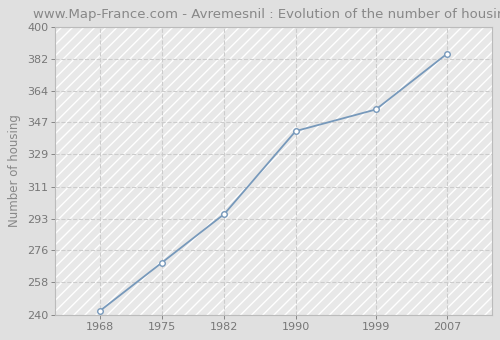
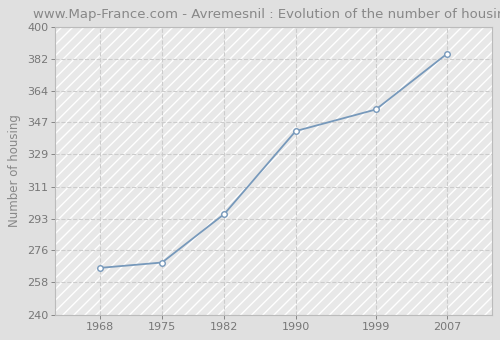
1968: 242 -> 266
